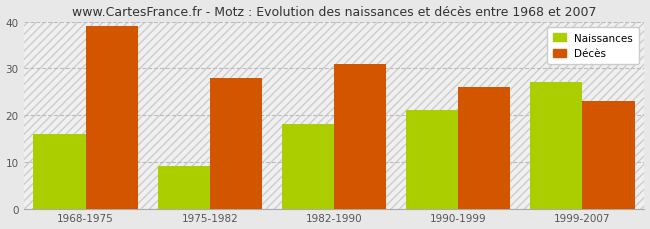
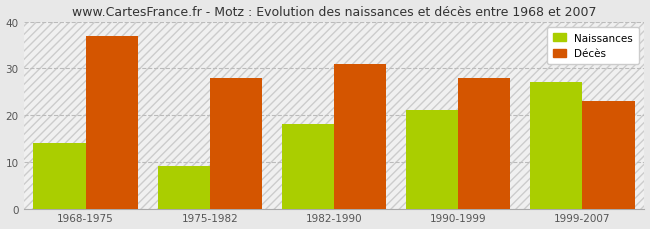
Naissances/1968-1975: 16 -> 14
Décès/1968-1975: 39 -> 37
Décès/1990-1999: 26 -> 28
